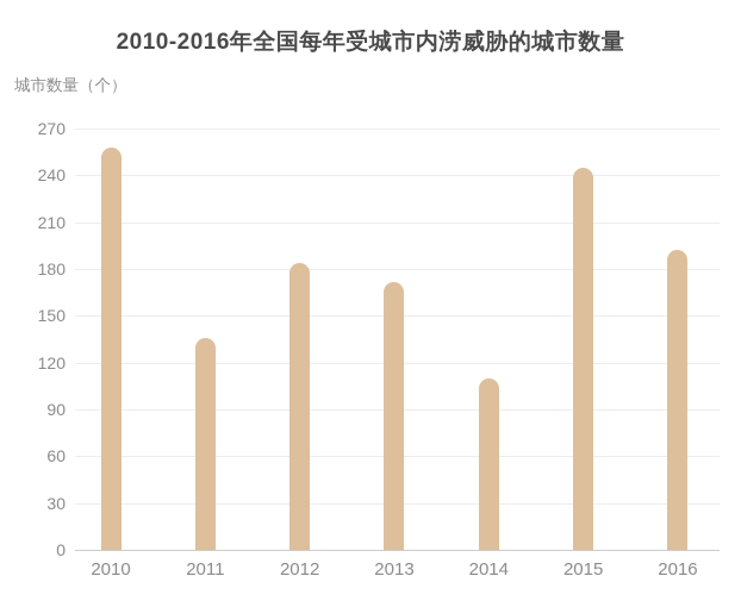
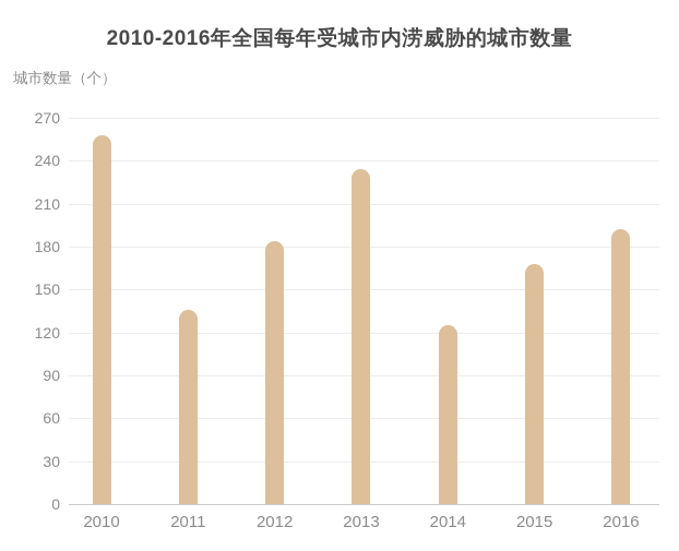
2013: 172 -> 234
2014: 110 -> 125
2015: 245 -> 168
